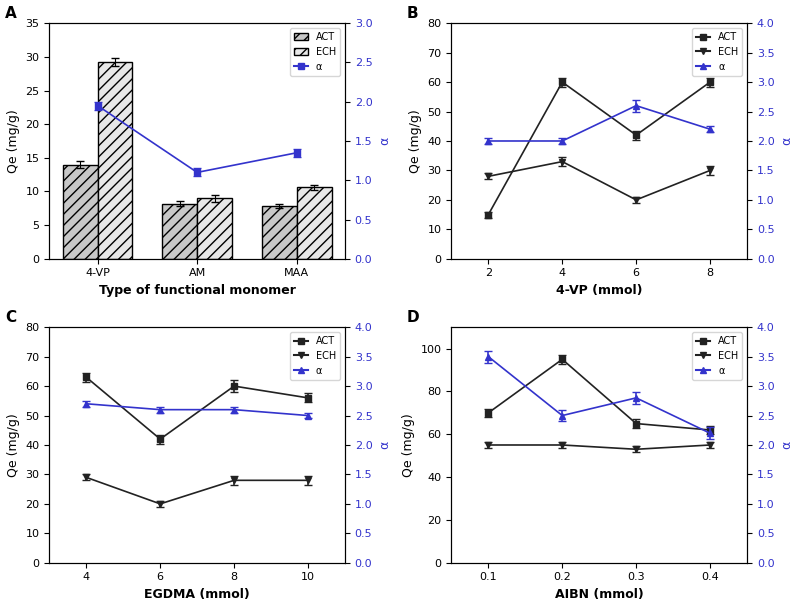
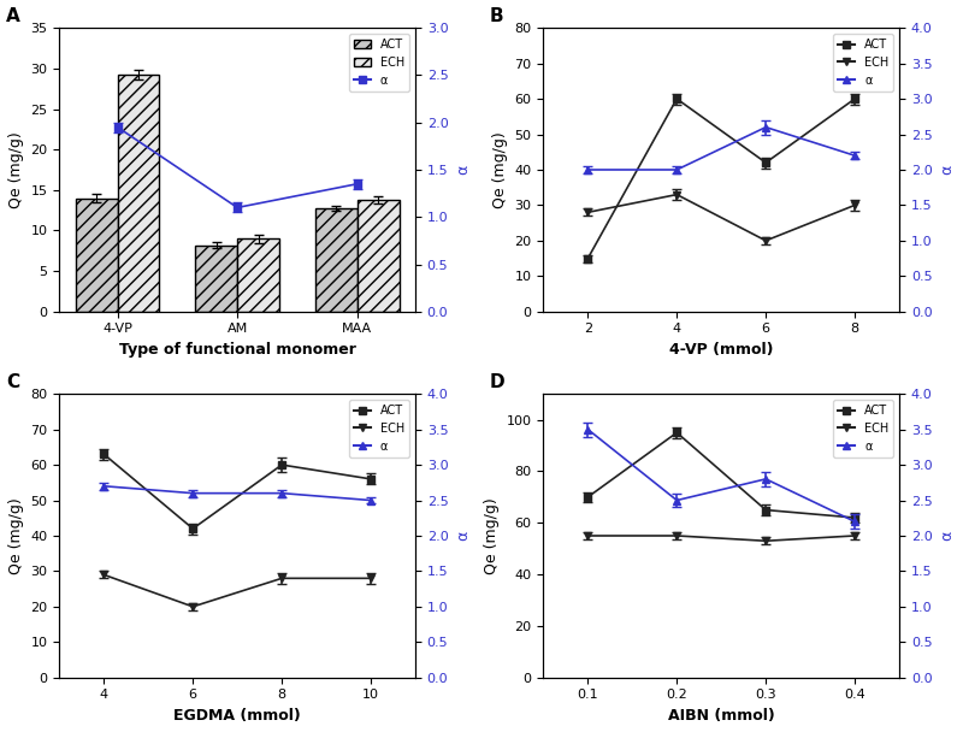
ACT/MAA: 7.8 -> 12.8
ECH/MAA: 10.6 -> 13.8
